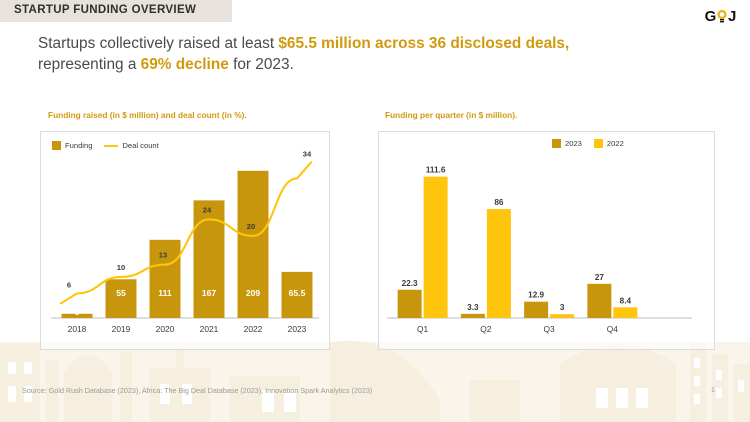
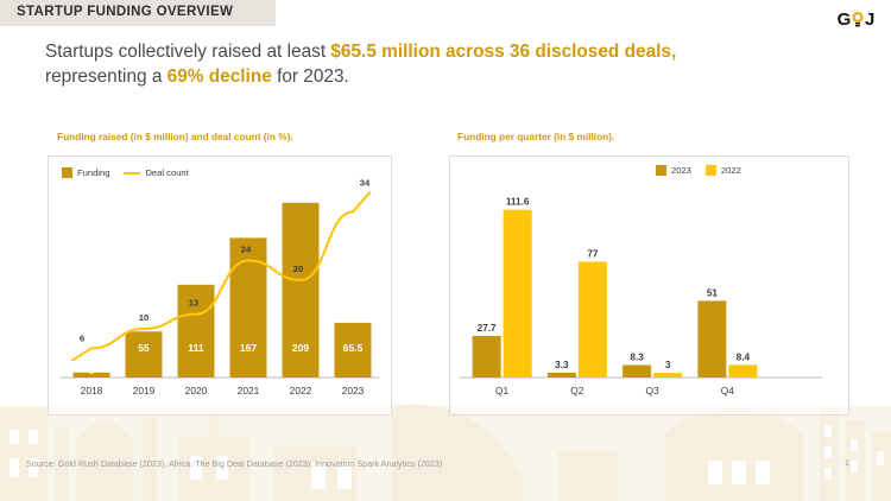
Funding per quarter (in $ million)./2023/Q1: 22.3 -> 27.7
Funding per quarter (in $ million)./2022/Q2: 86 -> 77
Funding per quarter (in $ million)./2023/Q3: 12.9 -> 8.3
Funding per quarter (in $ million)./2023/Q4: 27 -> 51
